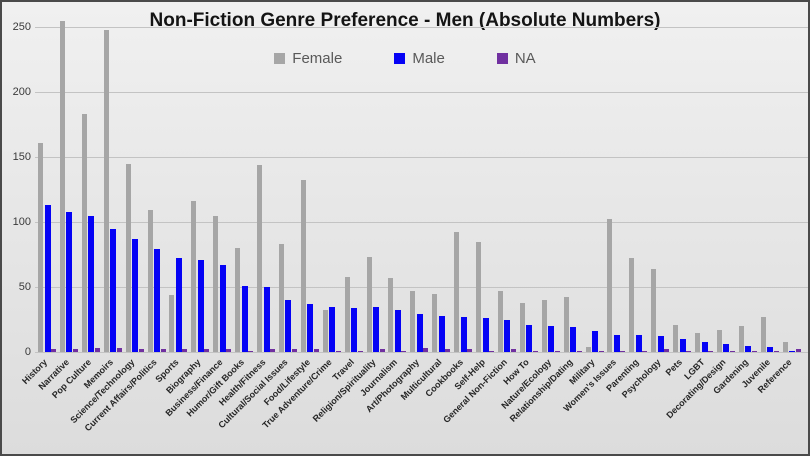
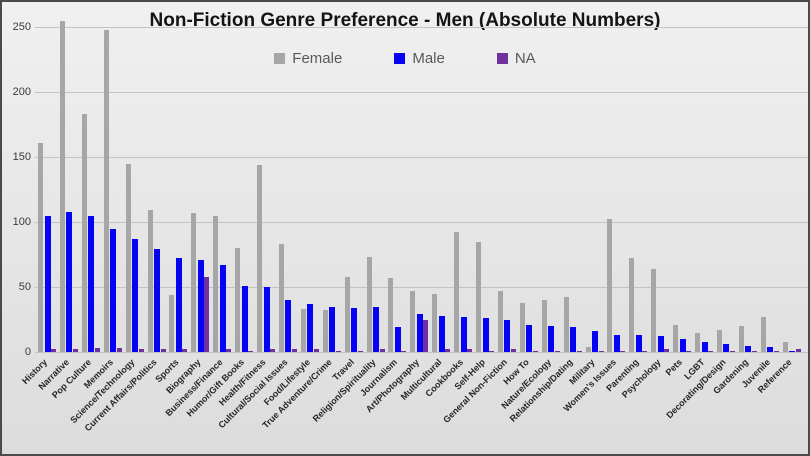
Male/History: 113 -> 105
Female/Biography: 116 -> 107
NA/Biography: 2 -> 58
Female/Food/Lifestyle: 132 -> 33
Male/Journalism: 32 -> 19
NA/Art/Photography: 3 -> 25
